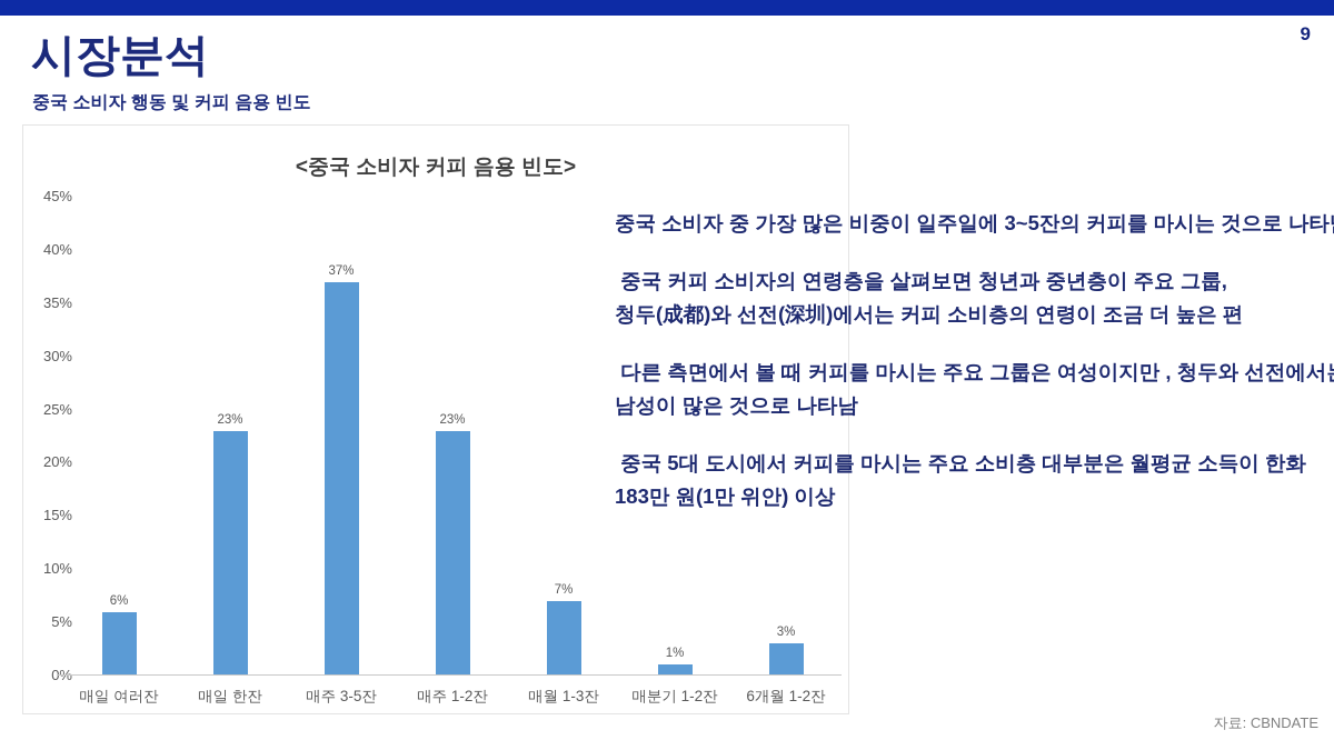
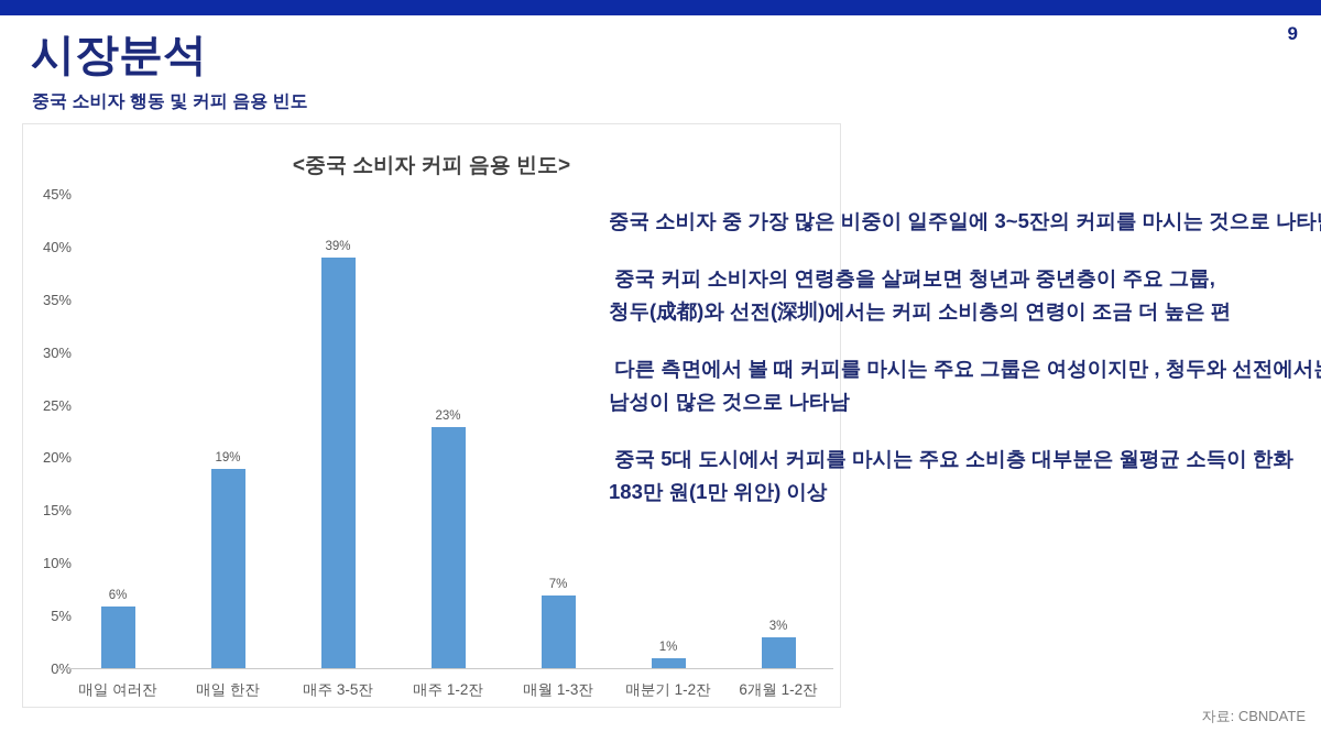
매일 한잔: 23% -> 19%
매주 3-5잔: 37% -> 39%
